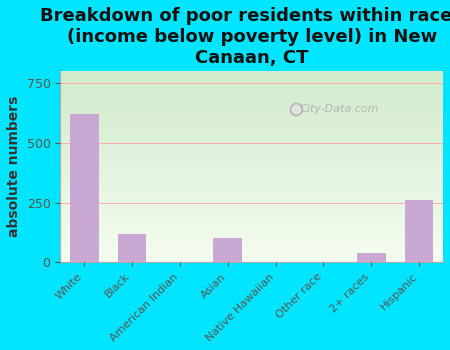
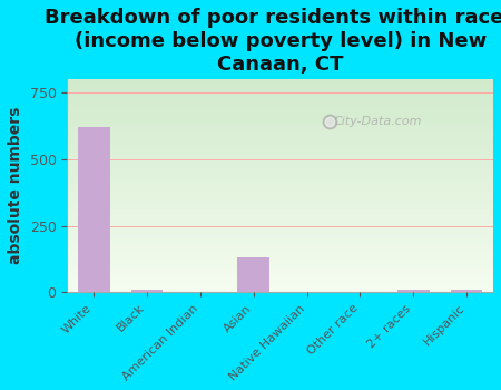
Black: 120 -> 10
Asian: 100 -> 130
2+ races: 40 -> 10
Hispanic: 260 -> 10
